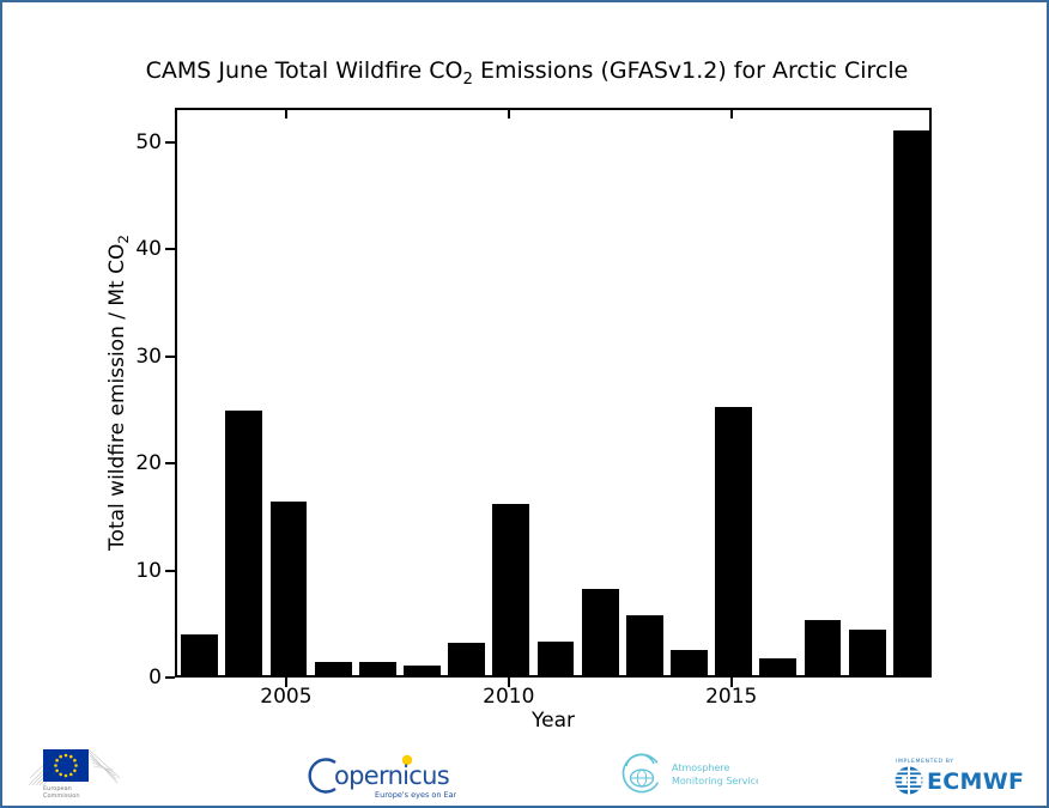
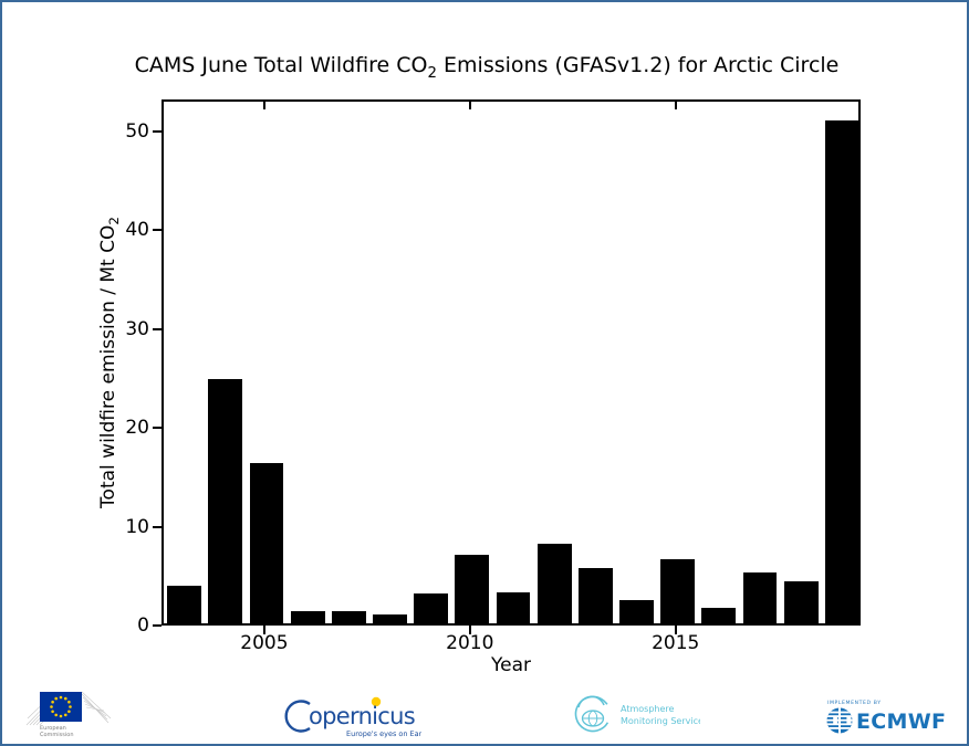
2010: 16 -> 7
2015: 25 -> 6
